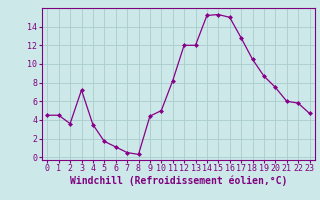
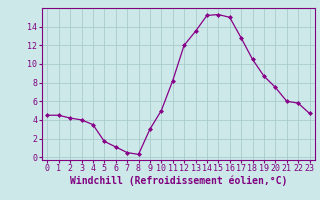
2: 3.6 -> 4.2
3: 7.2 -> 4.0
9: 4.4 -> 3.0
13: 12.0 -> 13.5
